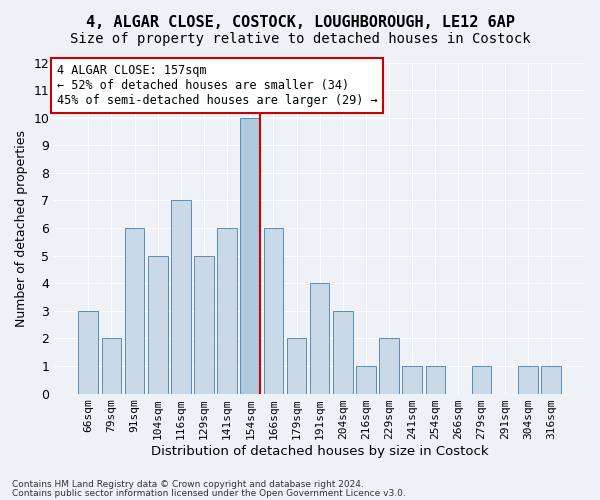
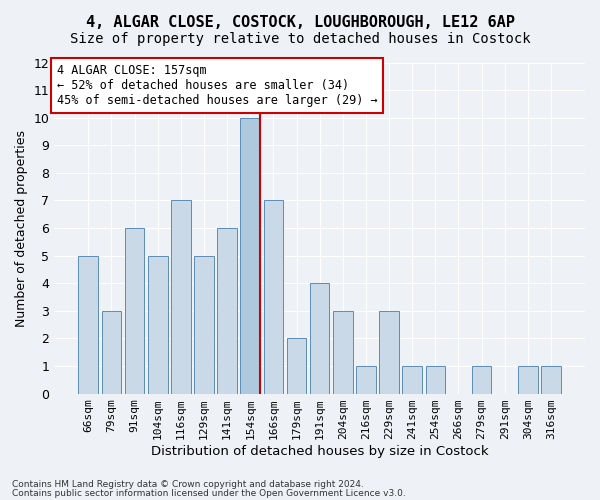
66sqm: 3 -> 5
79sqm: 2 -> 3
166sqm: 6 -> 7
229sqm: 2 -> 3
